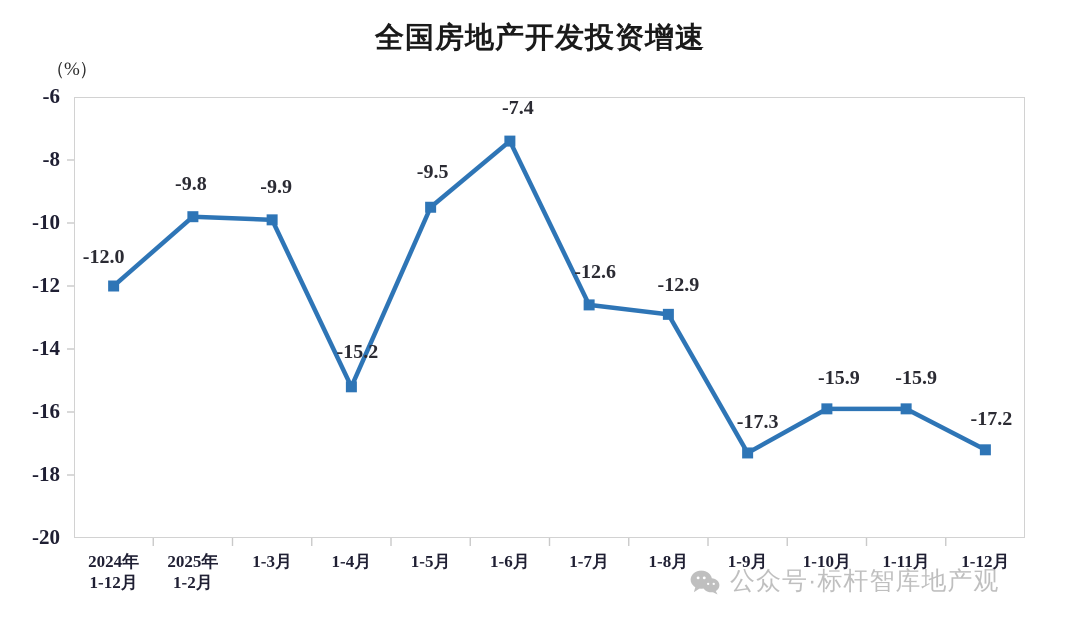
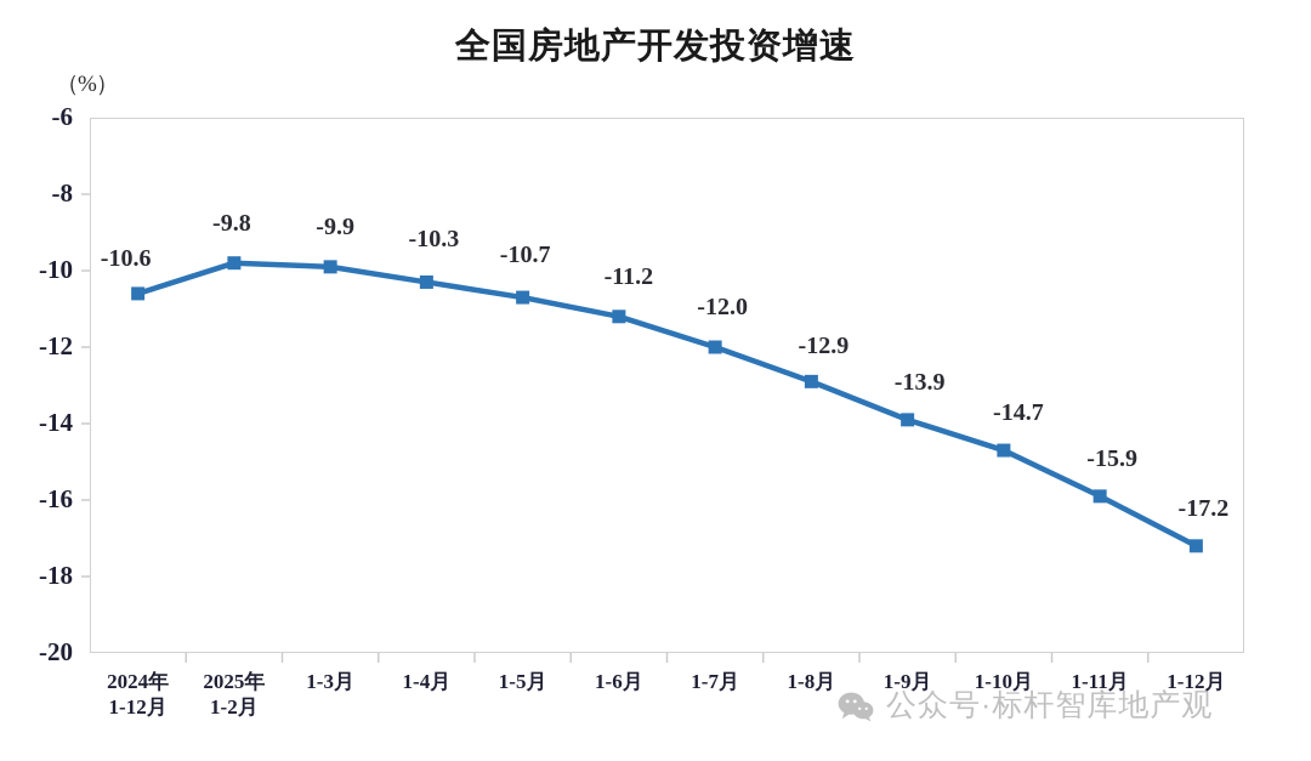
2024年 1-12月: -12.0 -> -10.6
1-4月: -15.2 -> -10.3
1-5月: -9.5 -> -10.7
1-6月: -7.4 -> -11.2
1-7月: -12.6 -> -12.0
1-9月: -17.3 -> -13.9
1-10月: -15.9 -> -14.7
